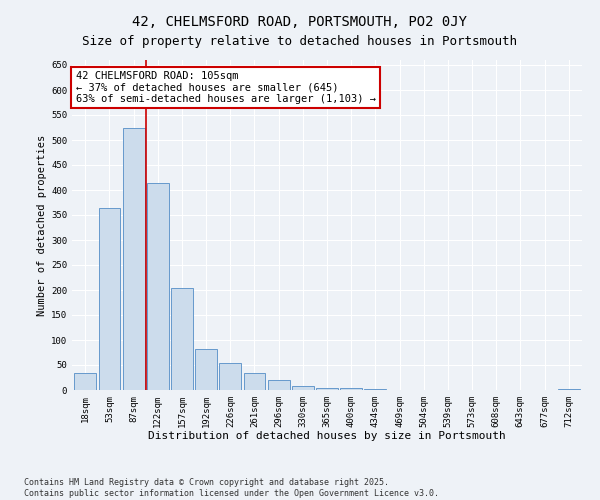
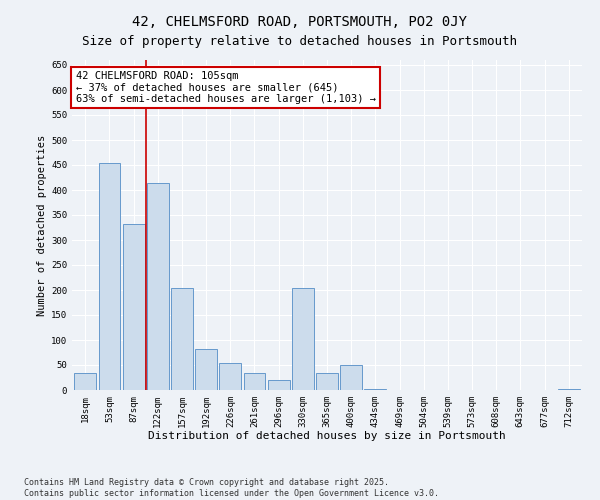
53sqm: 365 -> 454
87sqm: 525 -> 332
330sqm: 8 -> 204
365sqm: 5 -> 34
400sqm: 5 -> 50
